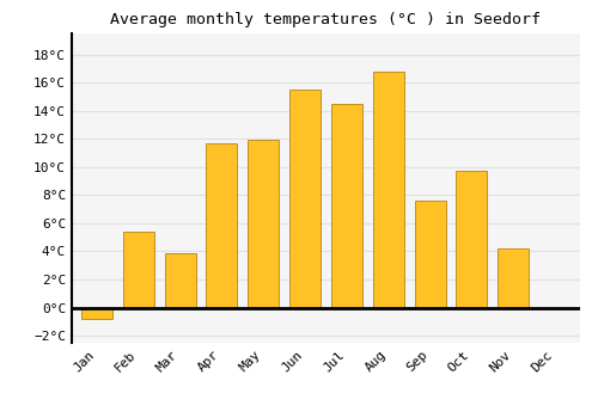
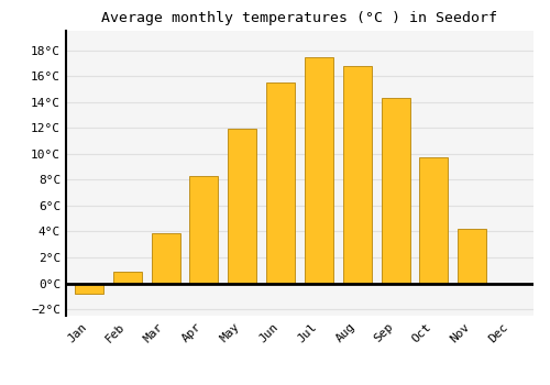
Feb: 5.4°C -> 0.9°C
Apr: 11.7°C -> 8.3°C
Jul: 14.5°C -> 17.5°C
Sep: 7.6°C -> 14.3°C
